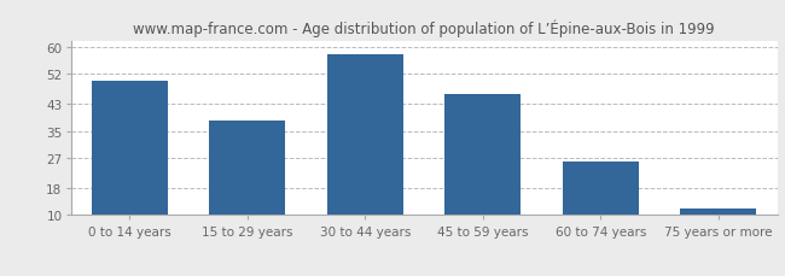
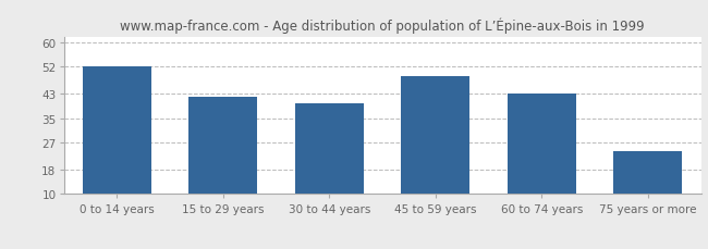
0 to 14 years: 50 -> 52
15 to 29 years: 38 -> 42
30 to 44 years: 58 -> 40
45 to 59 years: 46 -> 49
60 to 74 years: 26 -> 43
75 years or more: 12 -> 24
